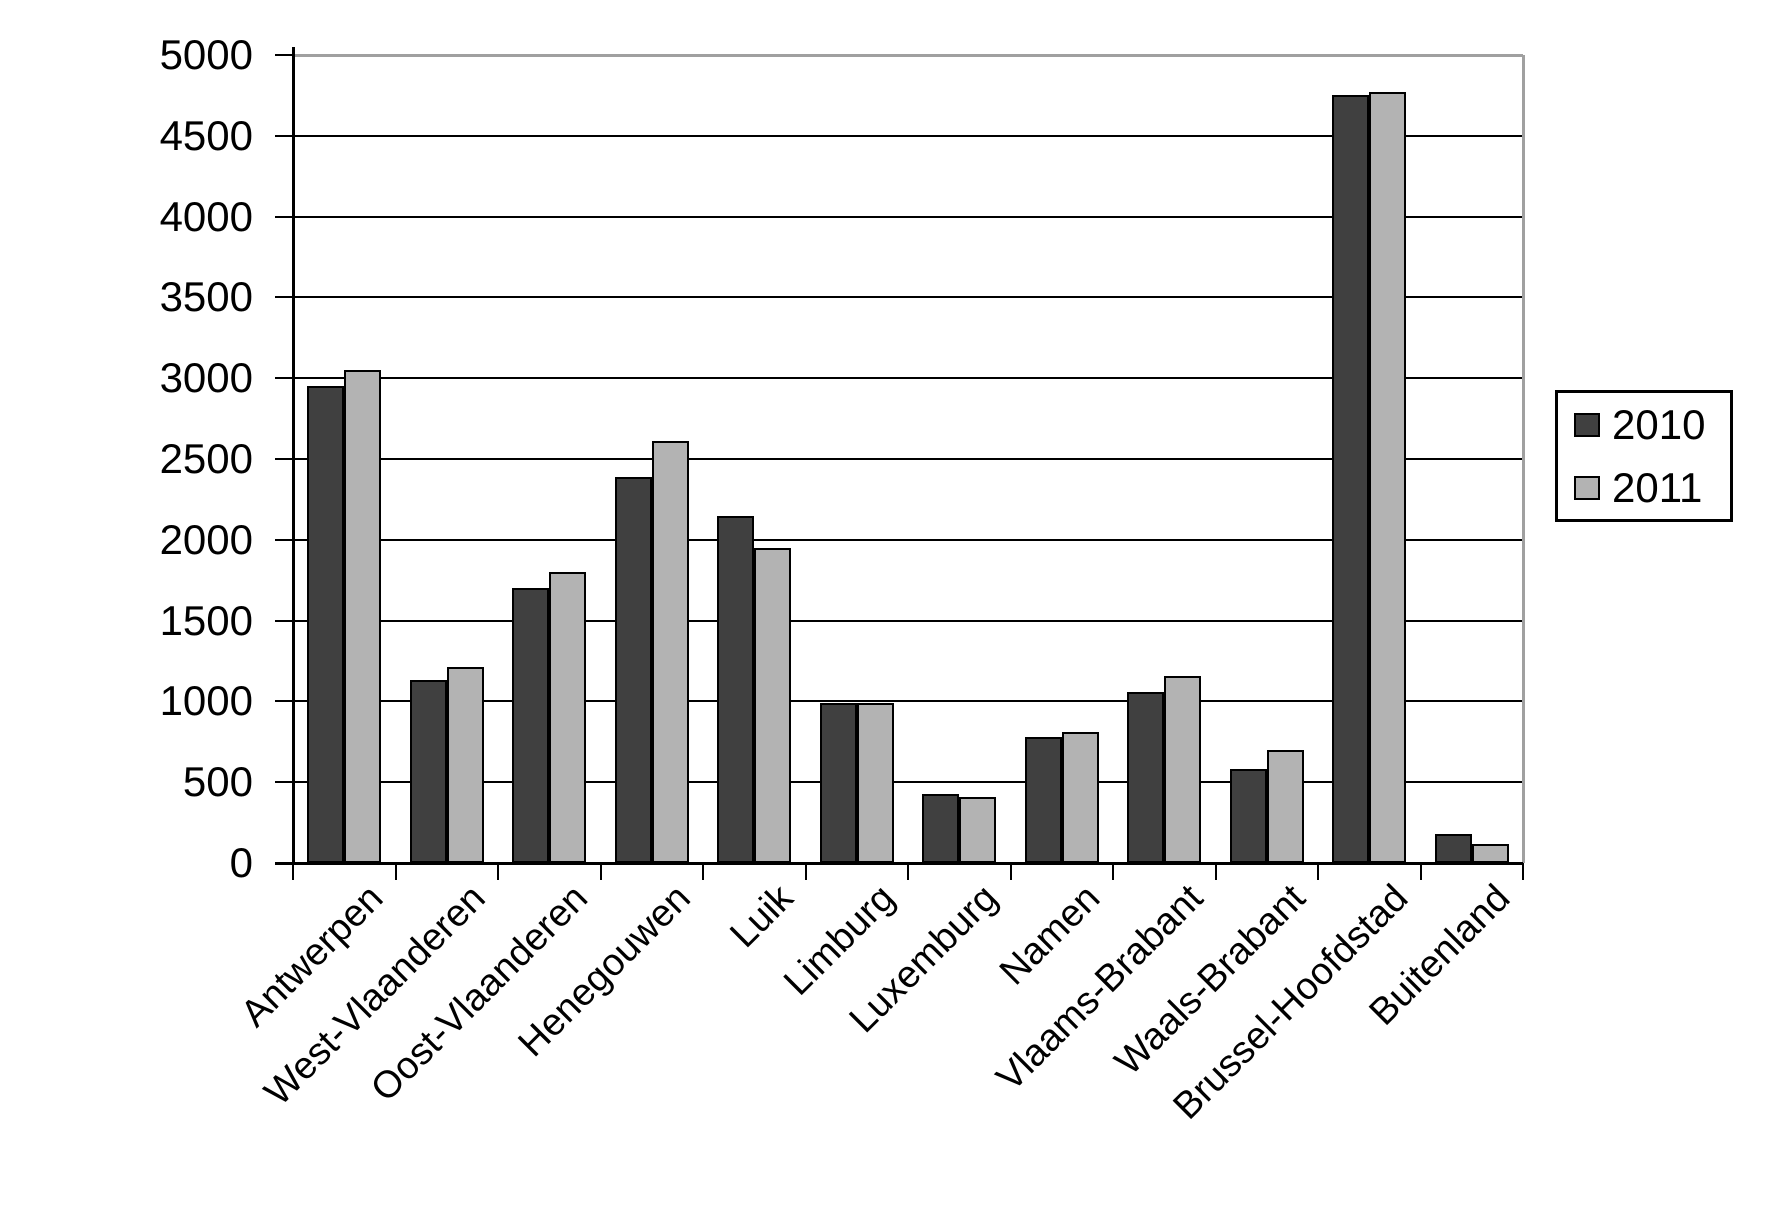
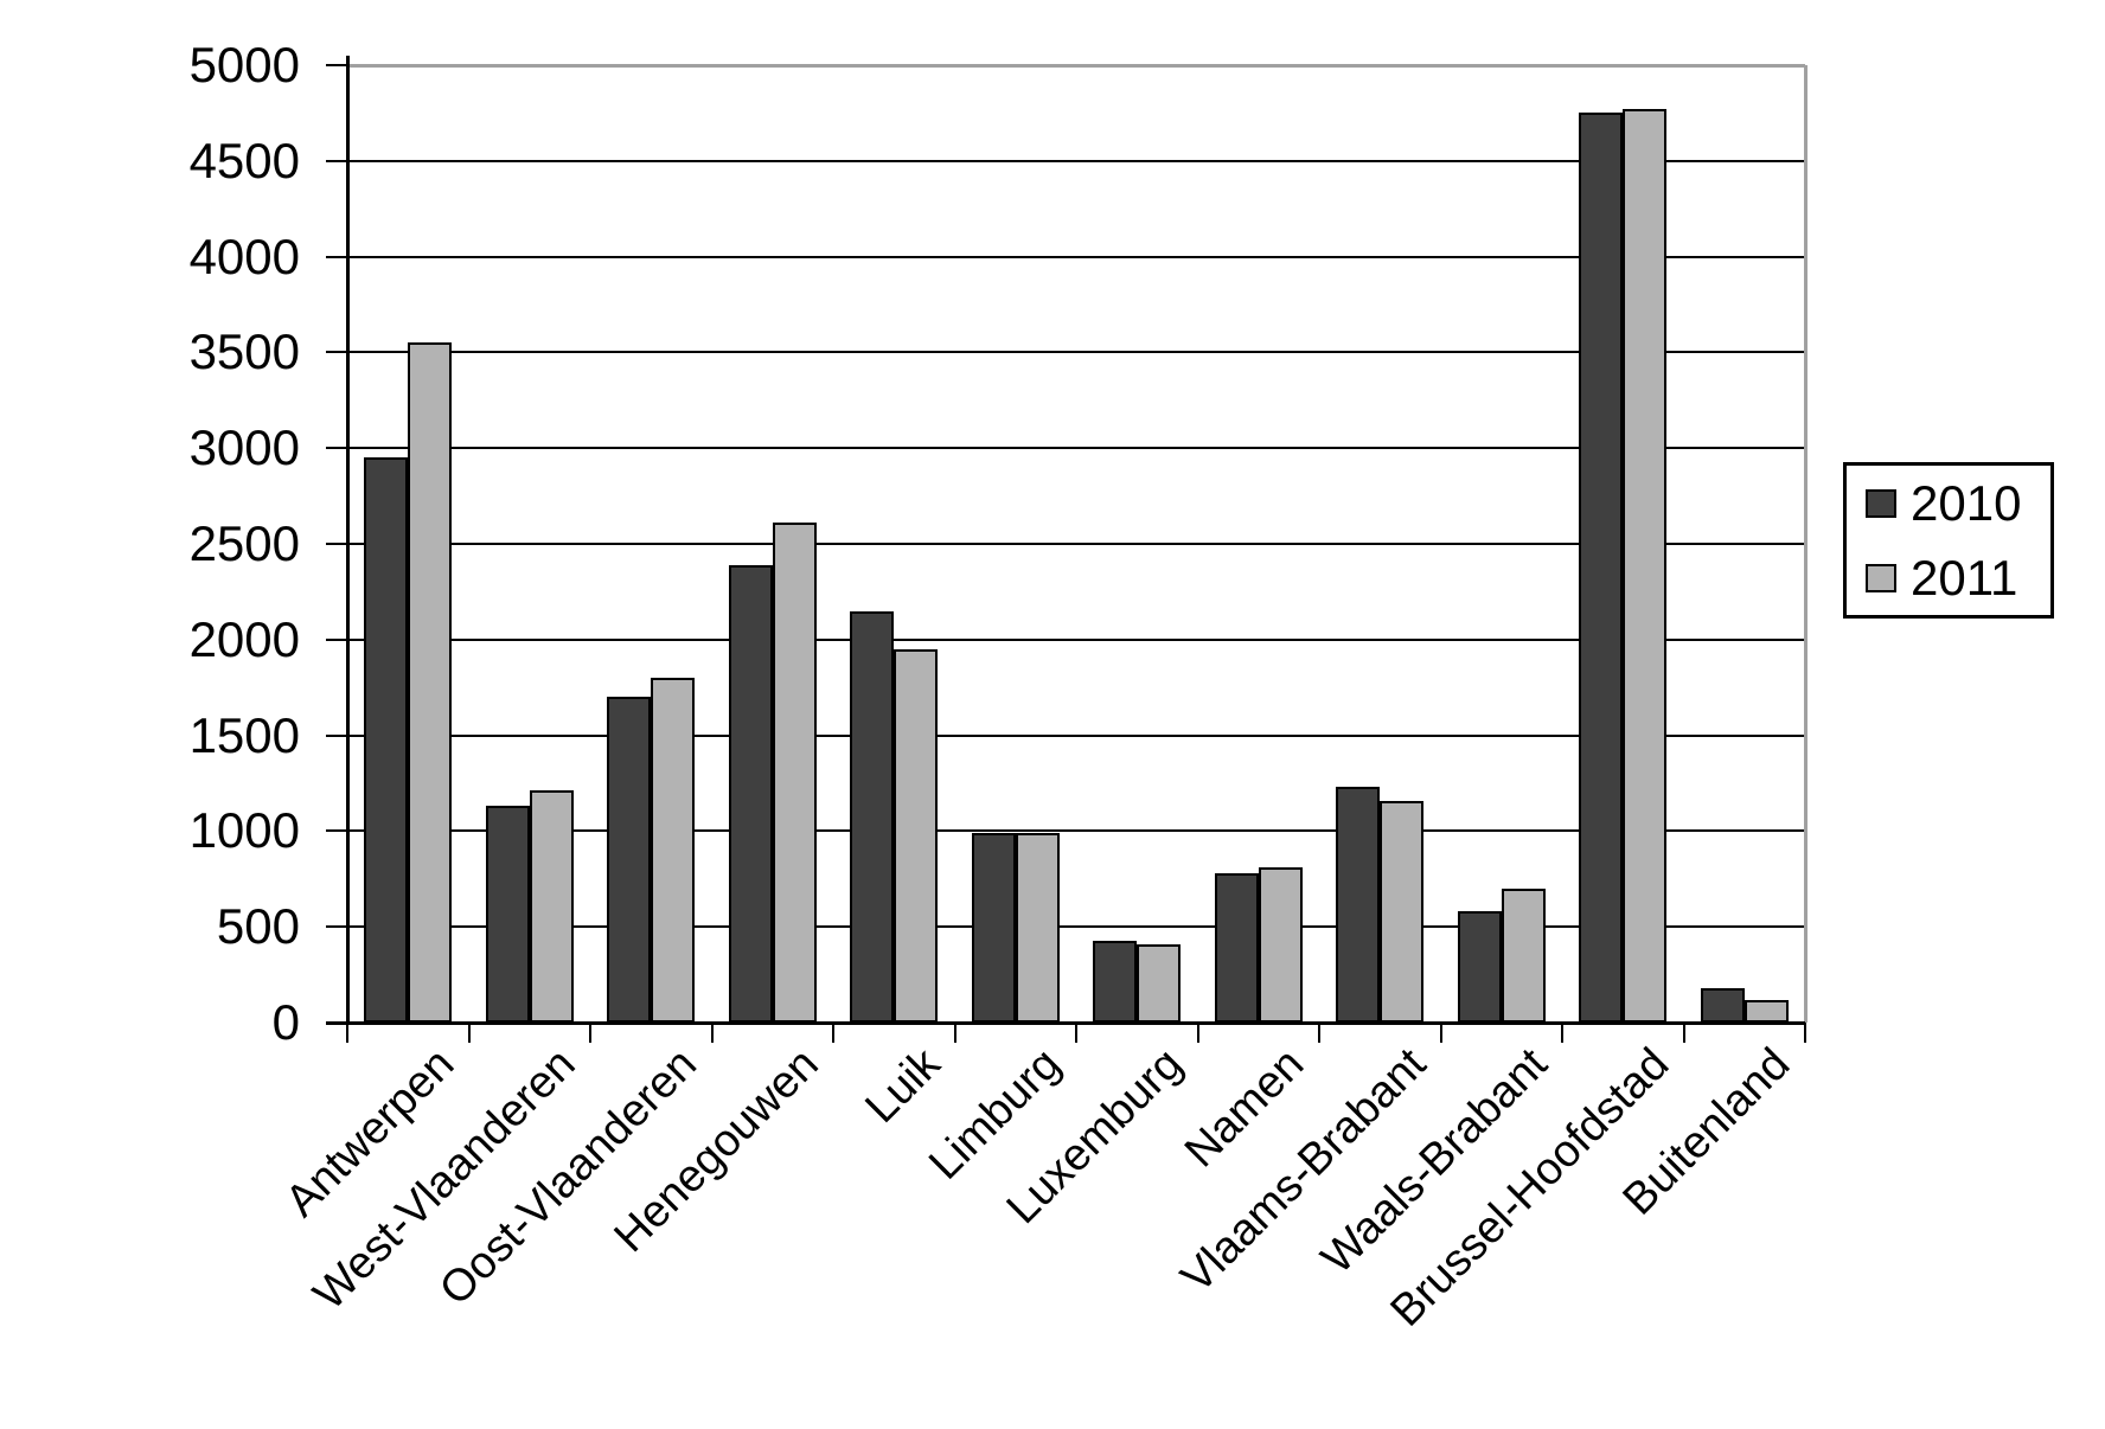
2011/Antwerpen: 3050 -> 3550
2010/Vlaams-Brabant: 1060 -> 1230
